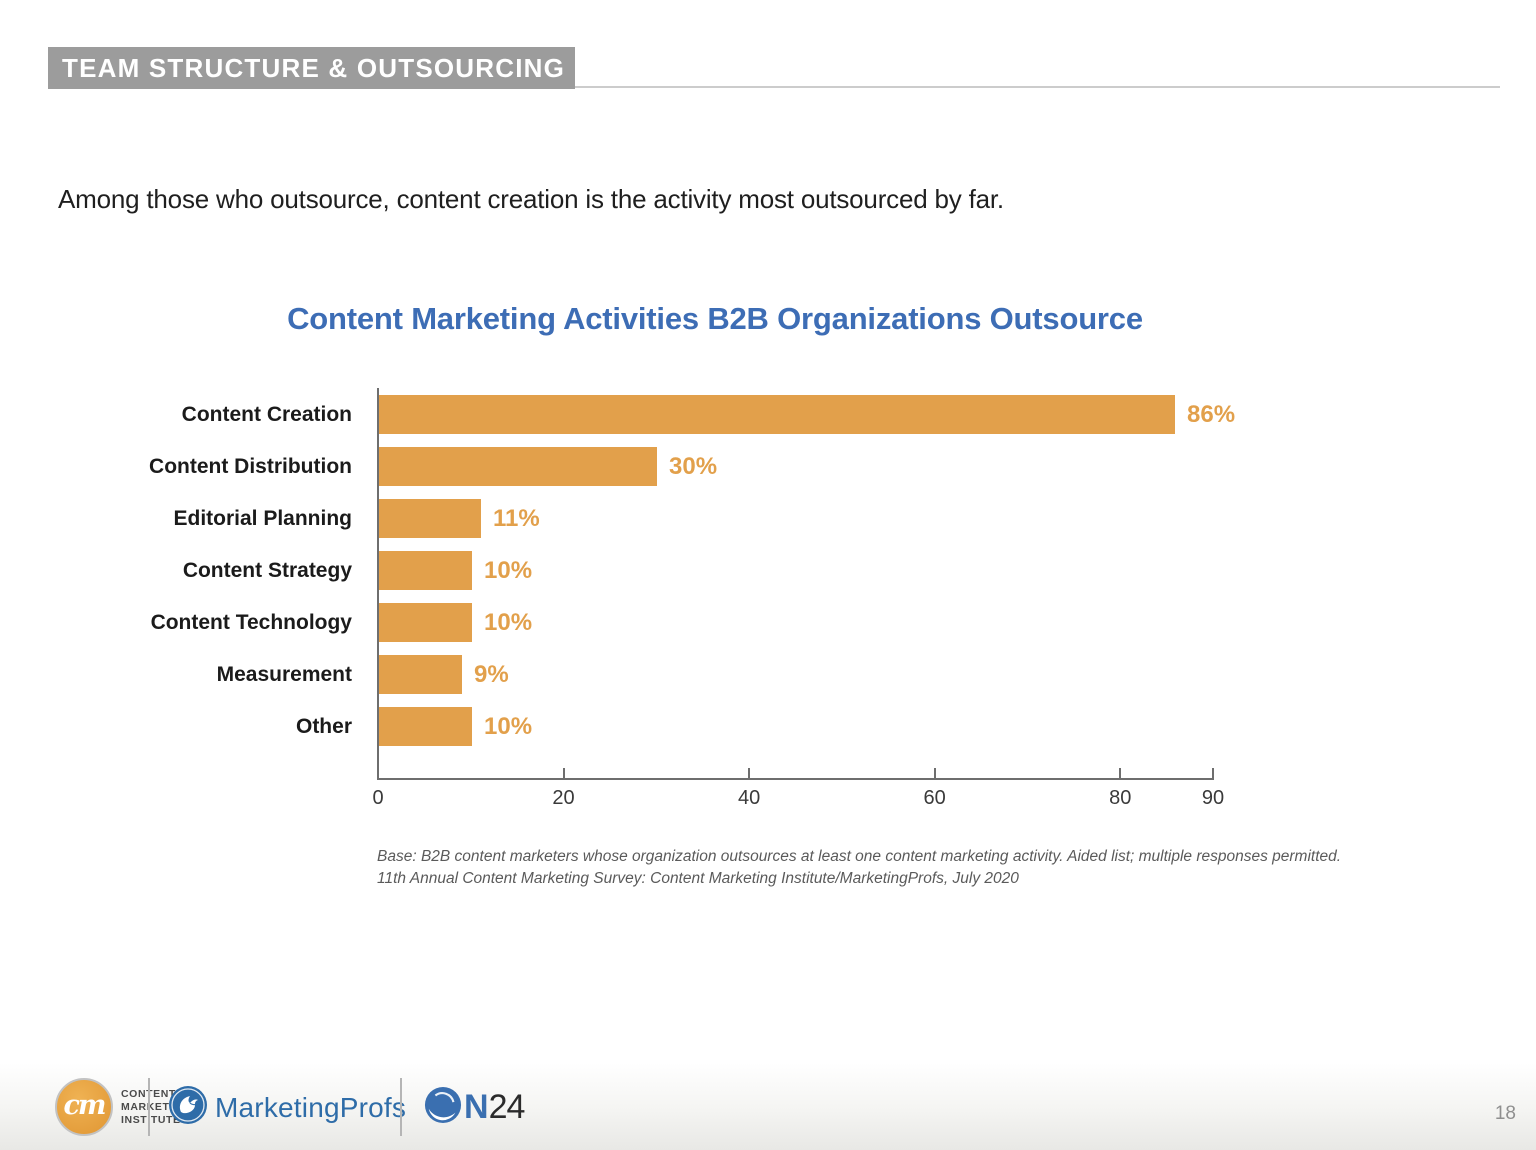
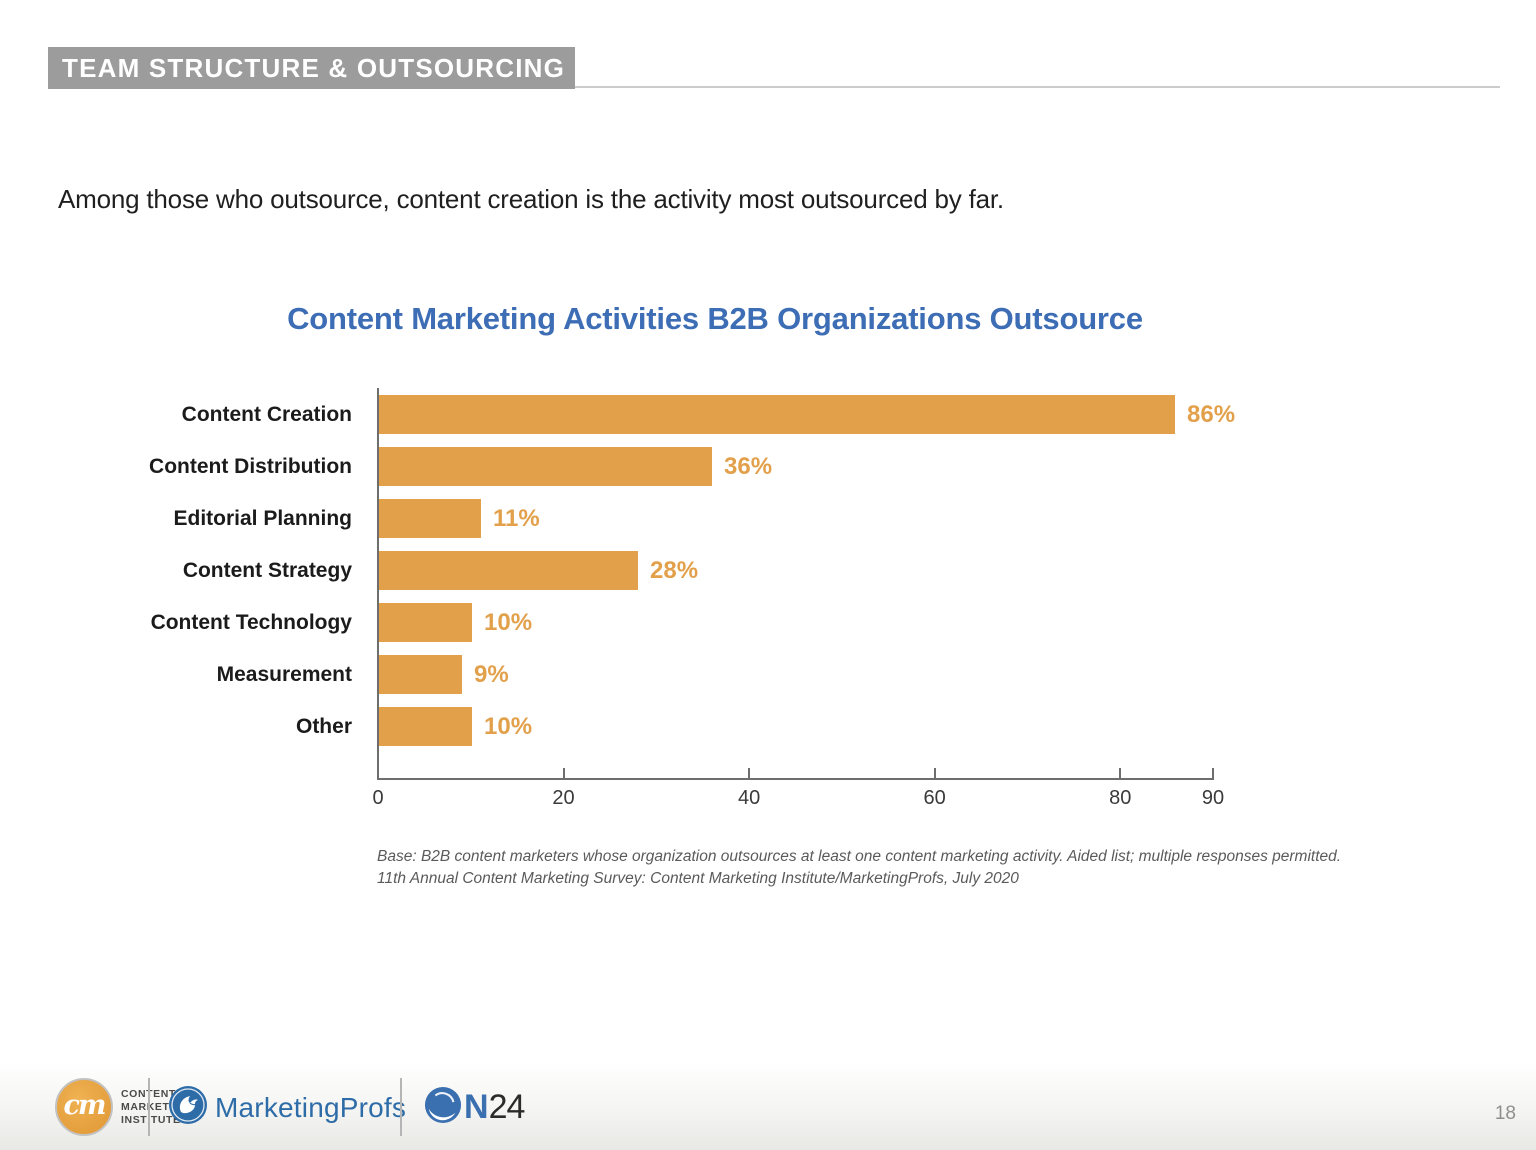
Content Distribution: 30% -> 36%
Content Strategy: 10% -> 28%
